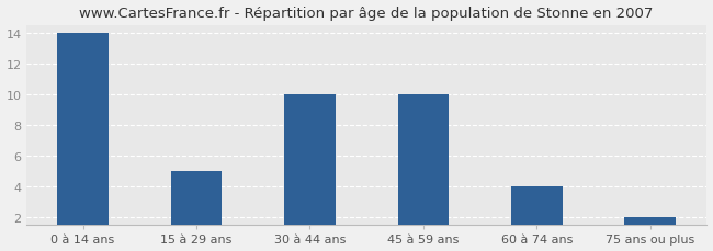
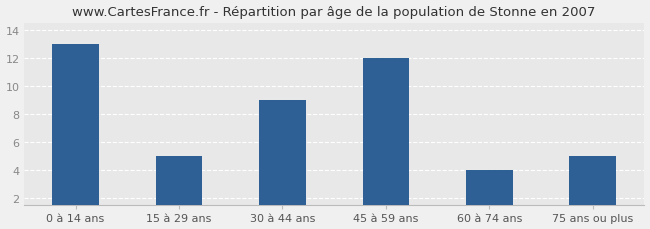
0 à 14 ans: 14 -> 13
30 à 44 ans: 10 -> 9
45 à 59 ans: 10 -> 12
75 ans ou plus: 2 -> 5
